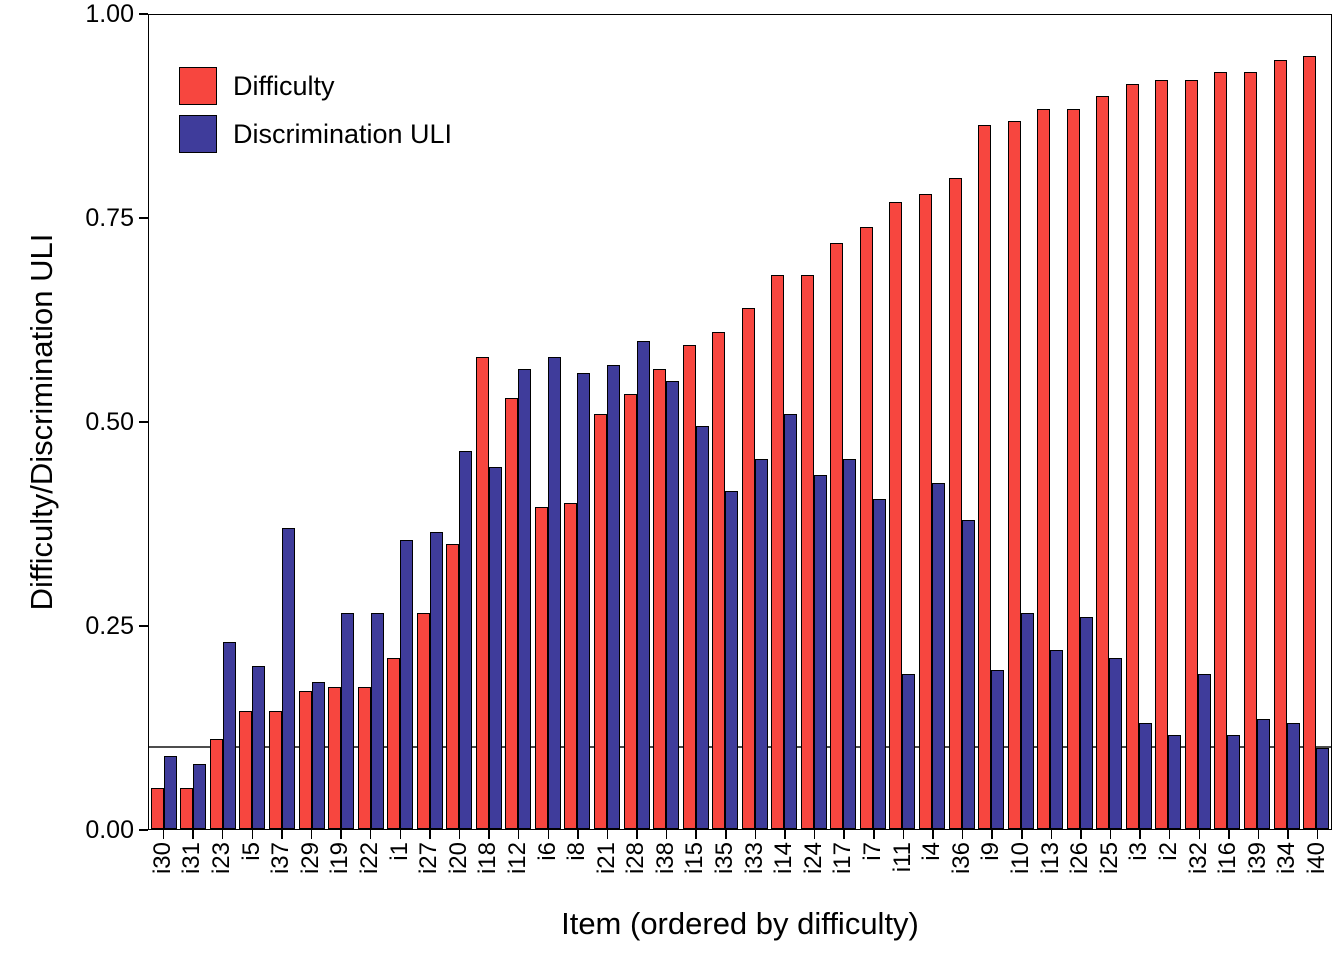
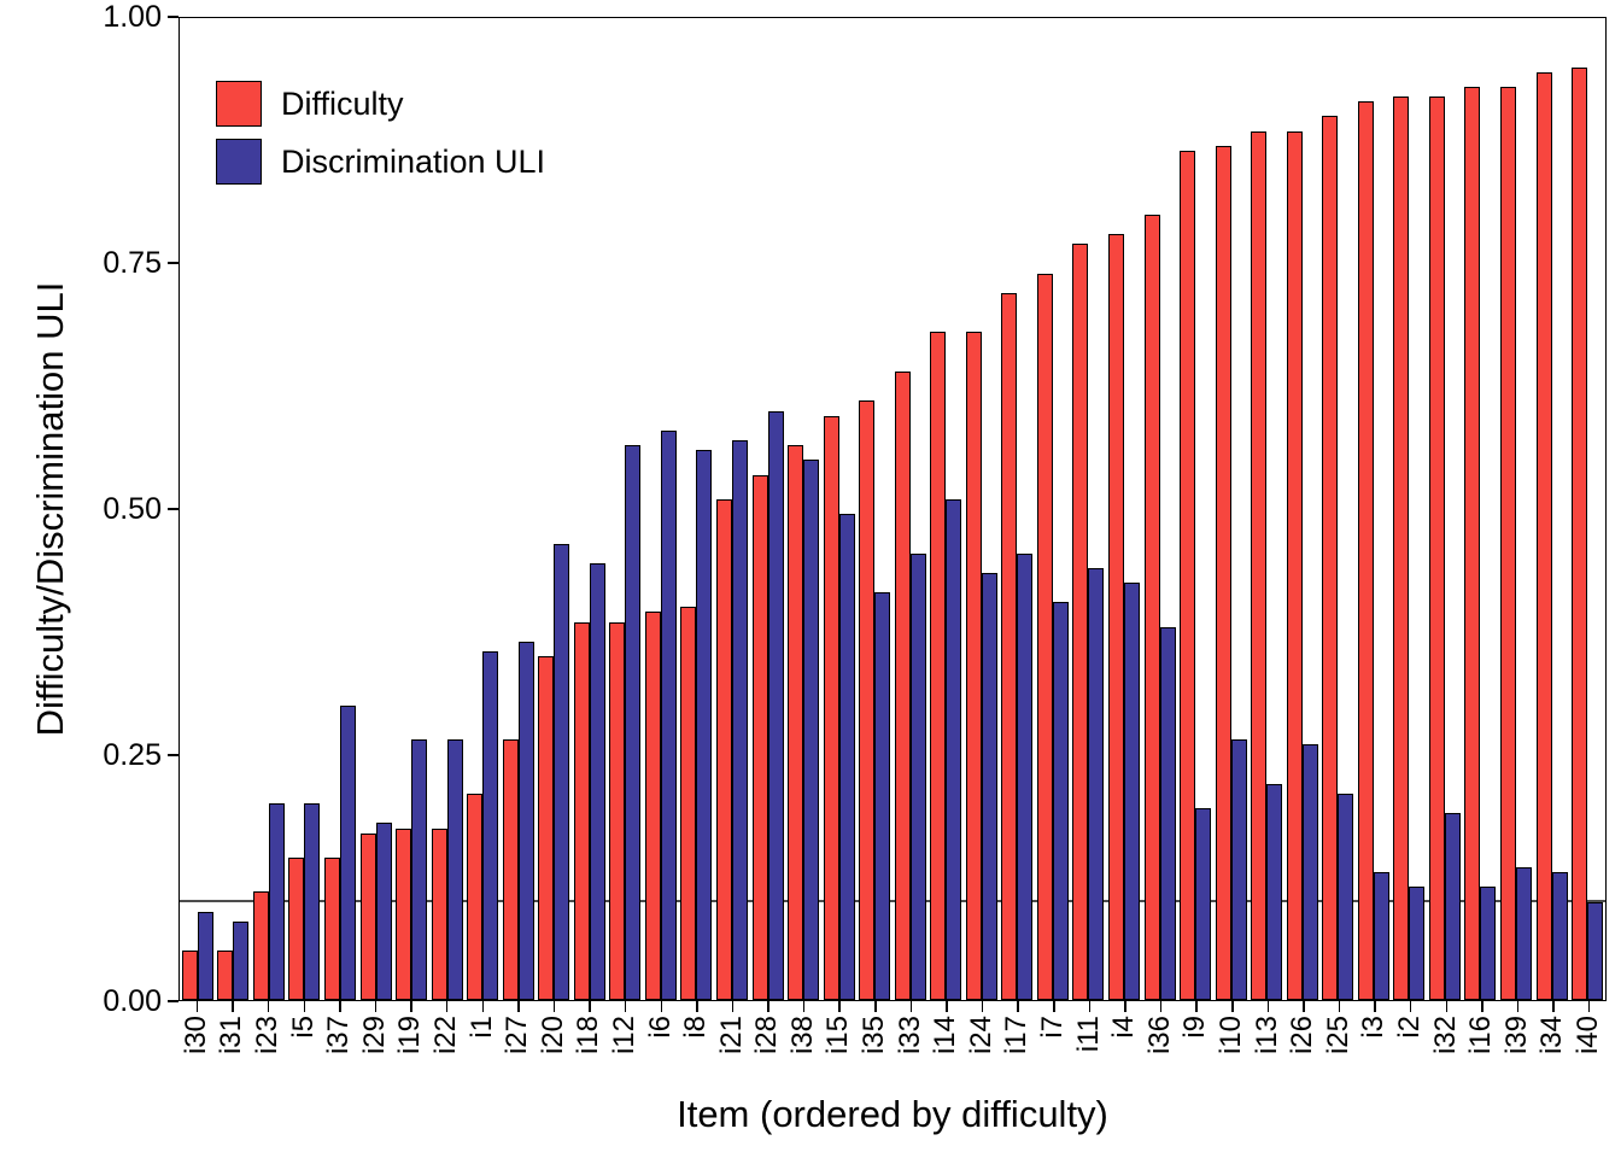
Discrimination ULI/i23: 0.23 -> 0.20
Discrimination ULI/i37: 0.37 -> 0.30
Difficulty/i18: 0.58 -> 0.39
Difficulty/i12: 0.53 -> 0.39
Discrimination ULI/i11: 0.19 -> 0.44
